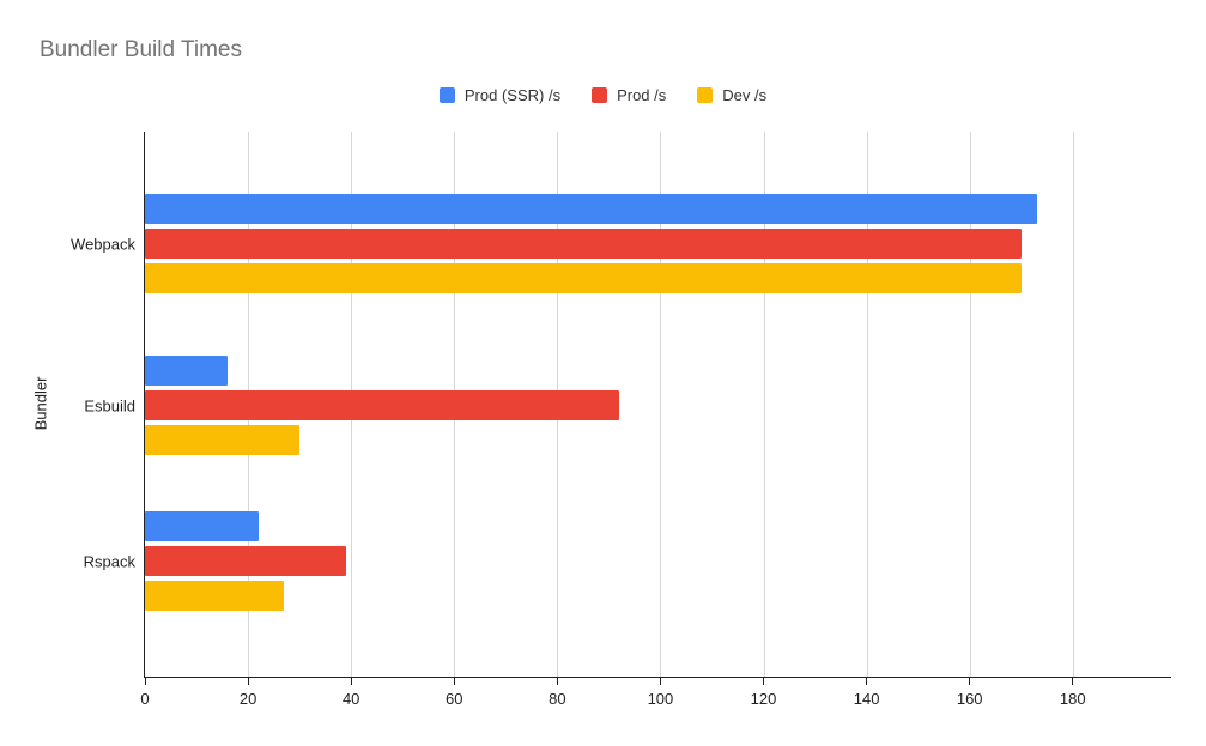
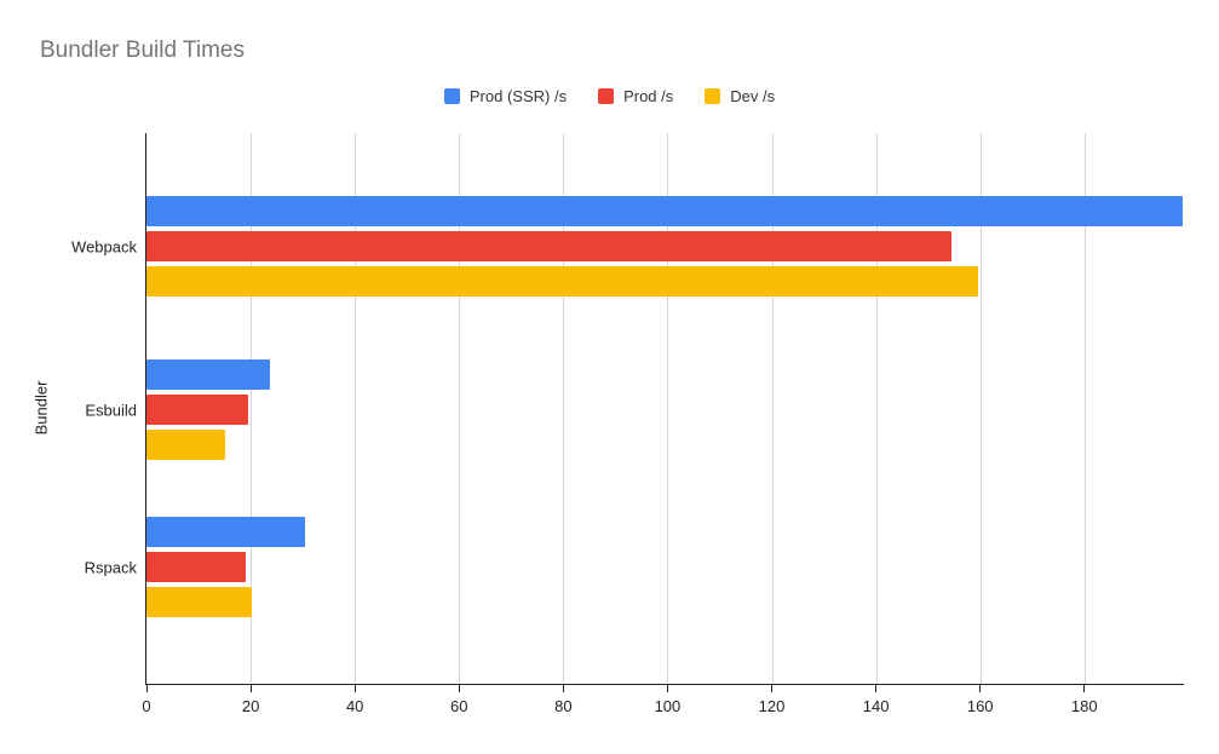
Prod (SSR) /s/Webpack: 173 -> 199
Prod /s/Webpack: 170 -> 154
Dev /s/Webpack: 170 -> 160
Prod (SSR) /s/Esbuild: 16 -> 24
Prod /s/Esbuild: 92 -> 19
Dev /s/Esbuild: 30 -> 15
Prod (SSR) /s/Rspack: 22 -> 30
Prod /s/Rspack: 39 -> 19
Dev /s/Rspack: 27 -> 20
